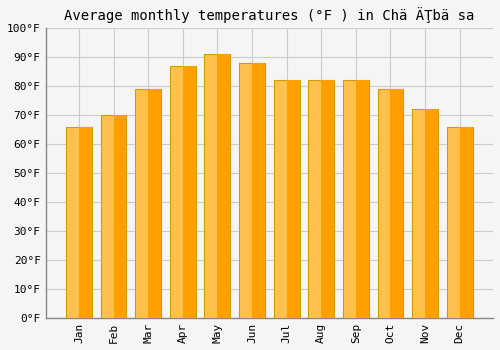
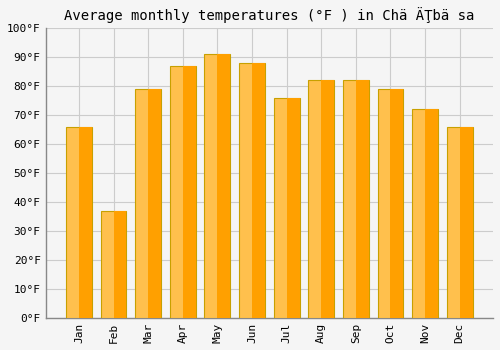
Feb: 70°F -> 37°F
Jul: 82°F -> 76°F
